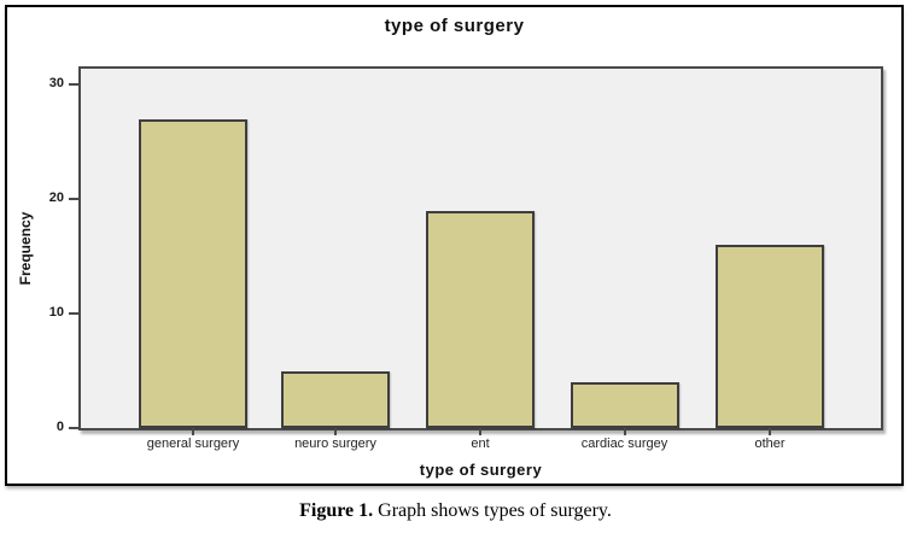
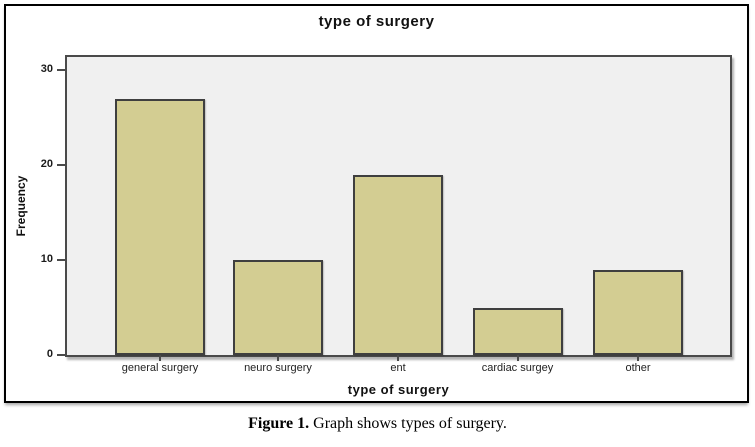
neuro surgery: 5 -> 10
cardiac surgey: 4 -> 5
other: 16 -> 9
